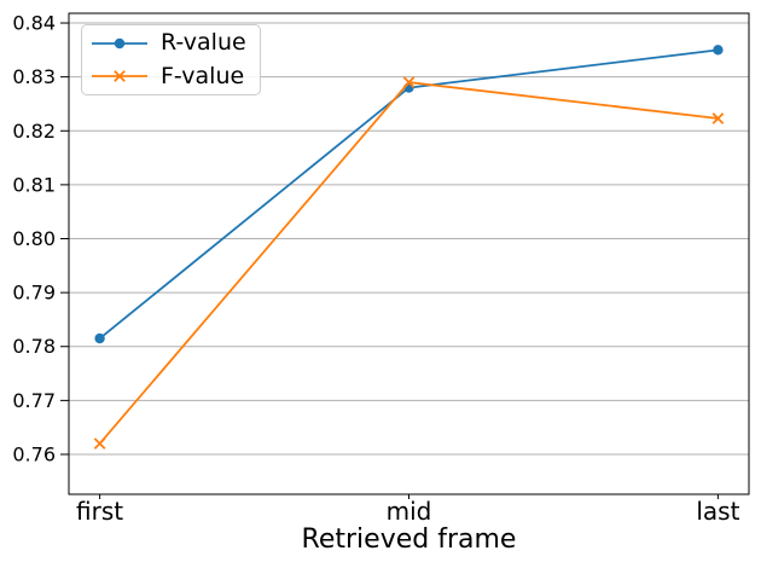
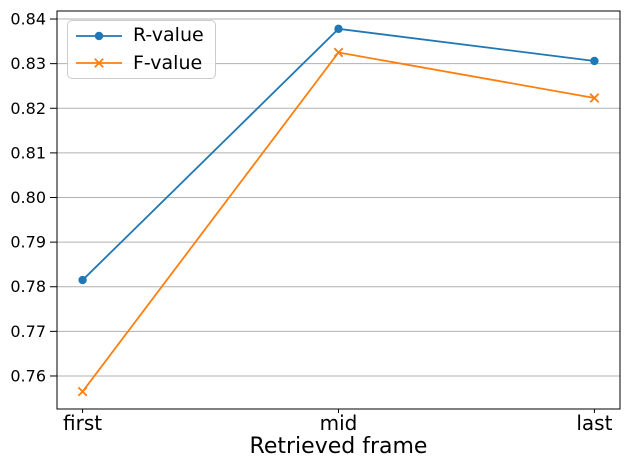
F-value/first: 0.762 -> 0.756
R-value/mid: 0.828 -> 0.838
F-value/mid: 0.829 -> 0.833
R-value/last: 0.835 -> 0.831
